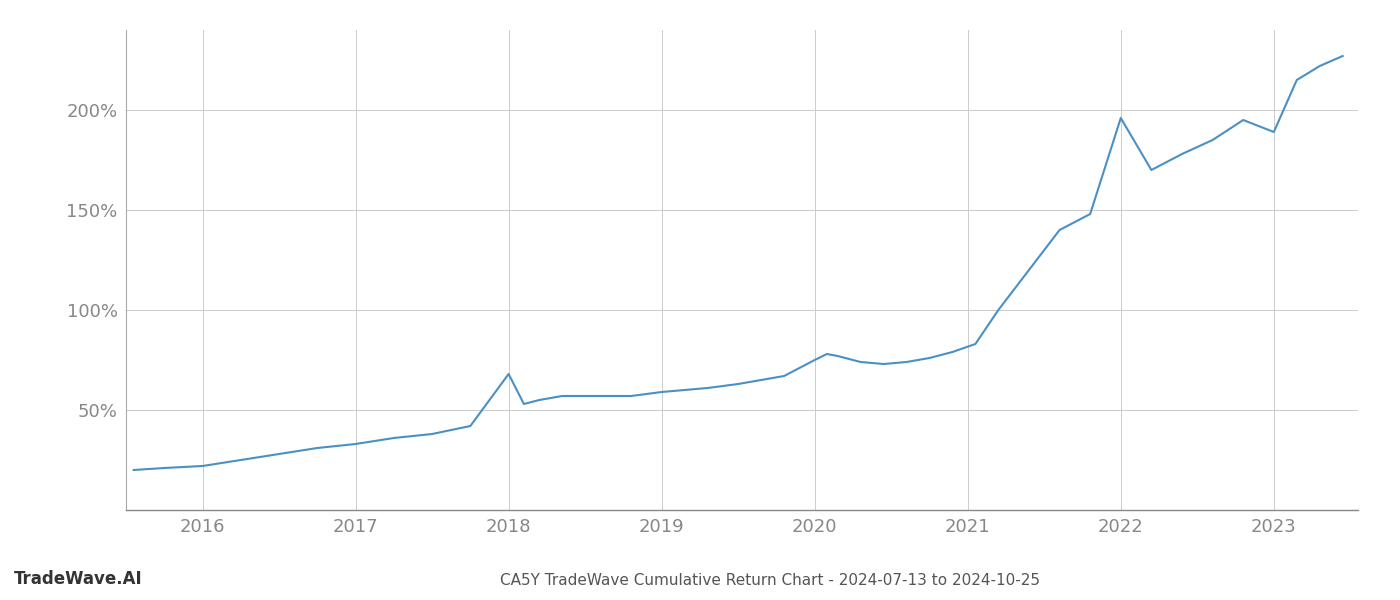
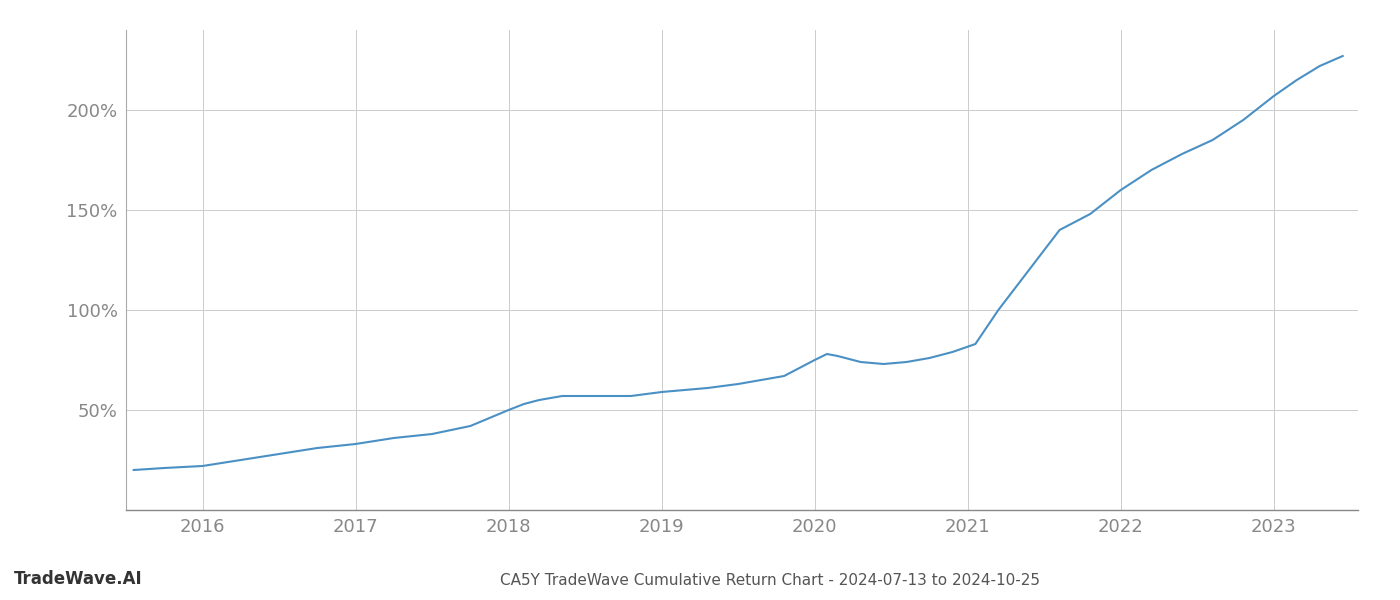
2018: 68% -> 50%
2022: 196% -> 160%
2023: 189% -> 207%
